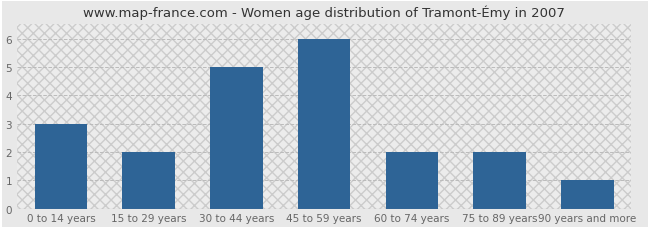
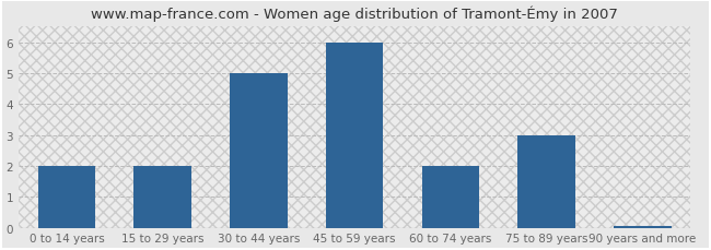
0 to 14 years: 3.00 -> 2.00
75 to 89 years: 2.00 -> 3.00
90 years and more: 1.00 -> 0.07
